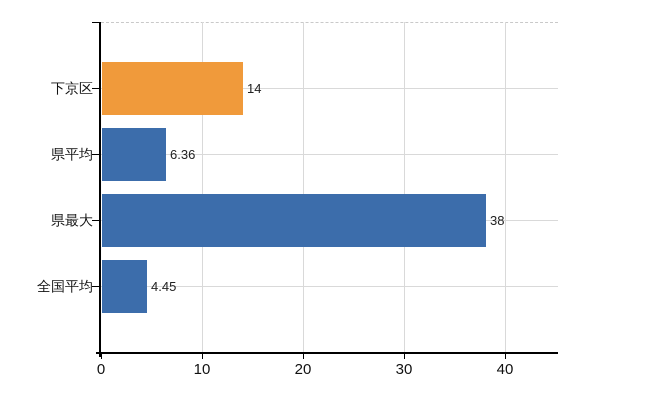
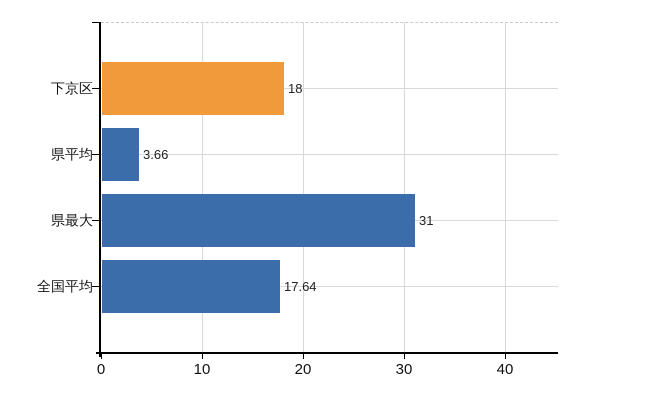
下京区: 14 -> 18
県平均: 6.36 -> 3.66
県最大: 38 -> 31
全国平均: 4.45 -> 17.64
